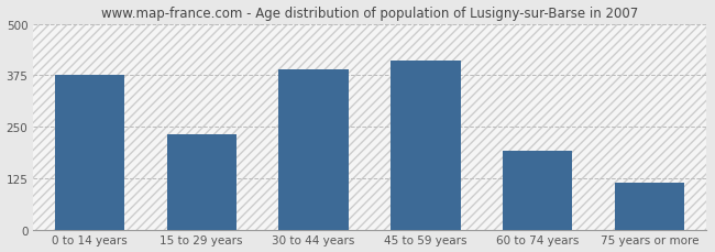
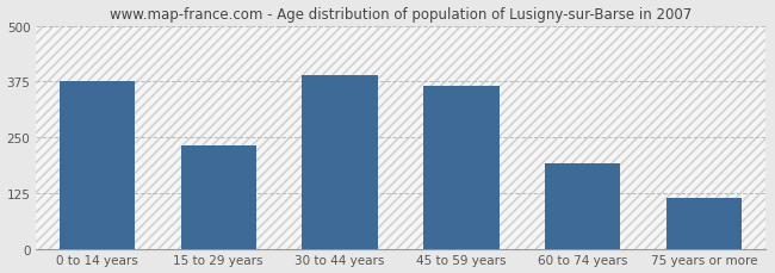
45 to 59 years: 410 -> 365
